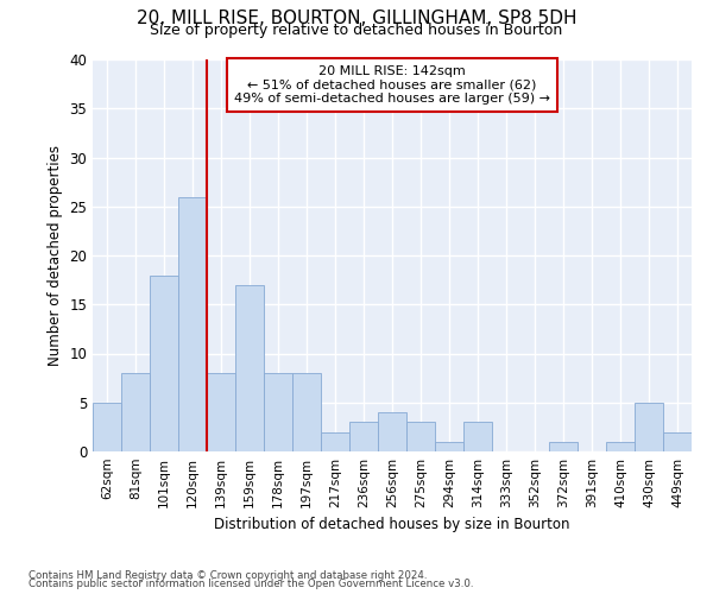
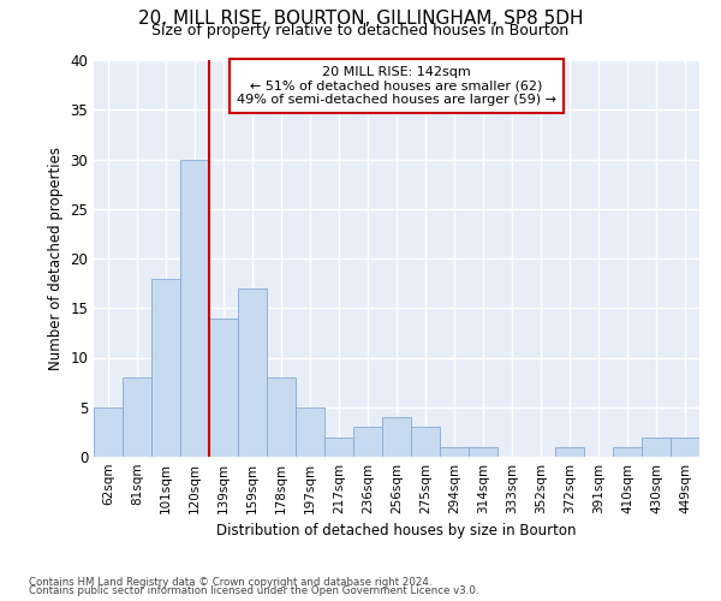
120sqm: 26 -> 30
139sqm: 8 -> 14
197sqm: 8 -> 5
314sqm: 3 -> 1
430sqm: 5 -> 2
